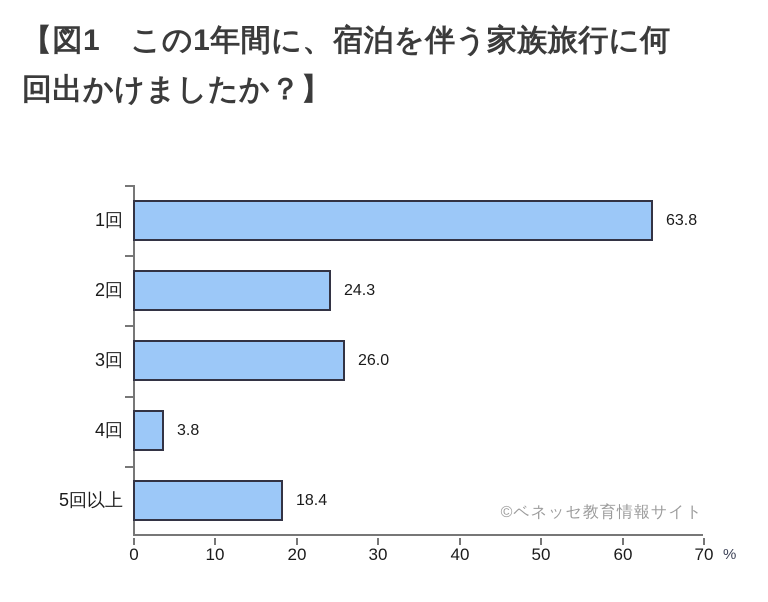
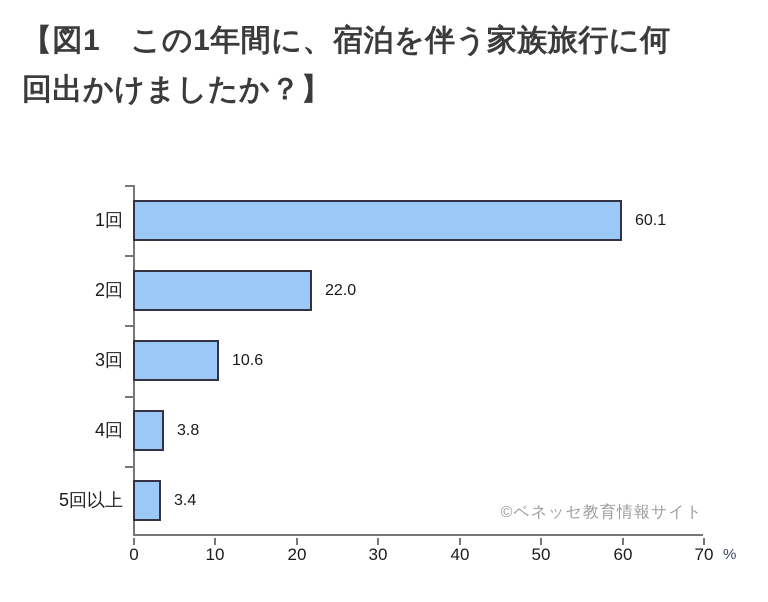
1回: 63.8 -> 60.1
2回: 24.3 -> 22.0
3回: 26.0 -> 10.6
5回以上: 18.4 -> 3.4
